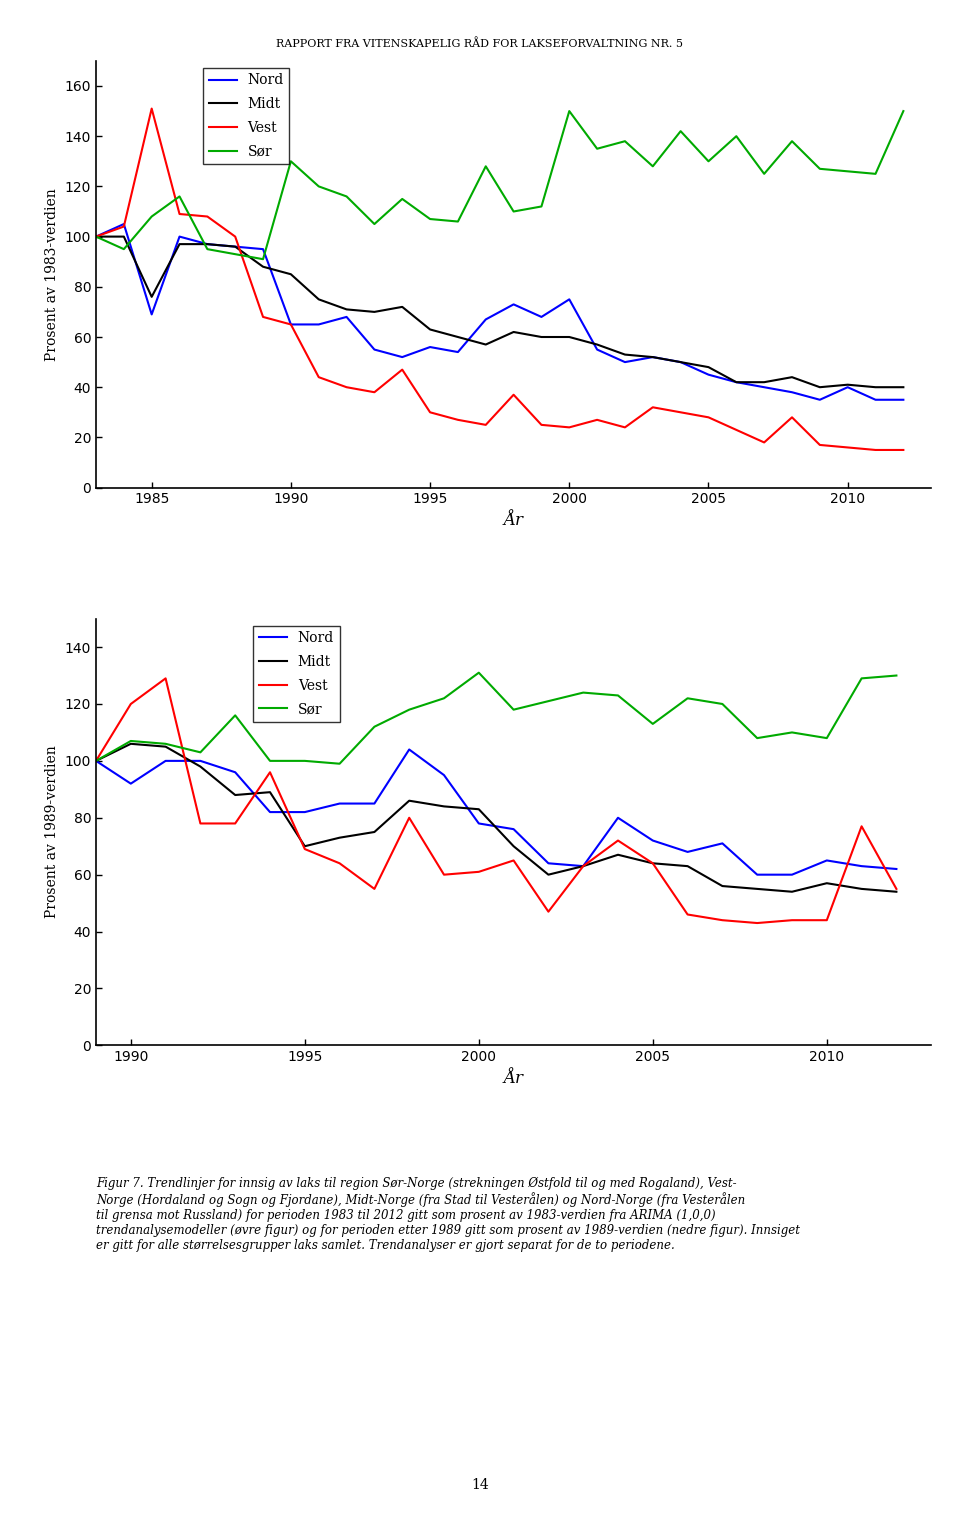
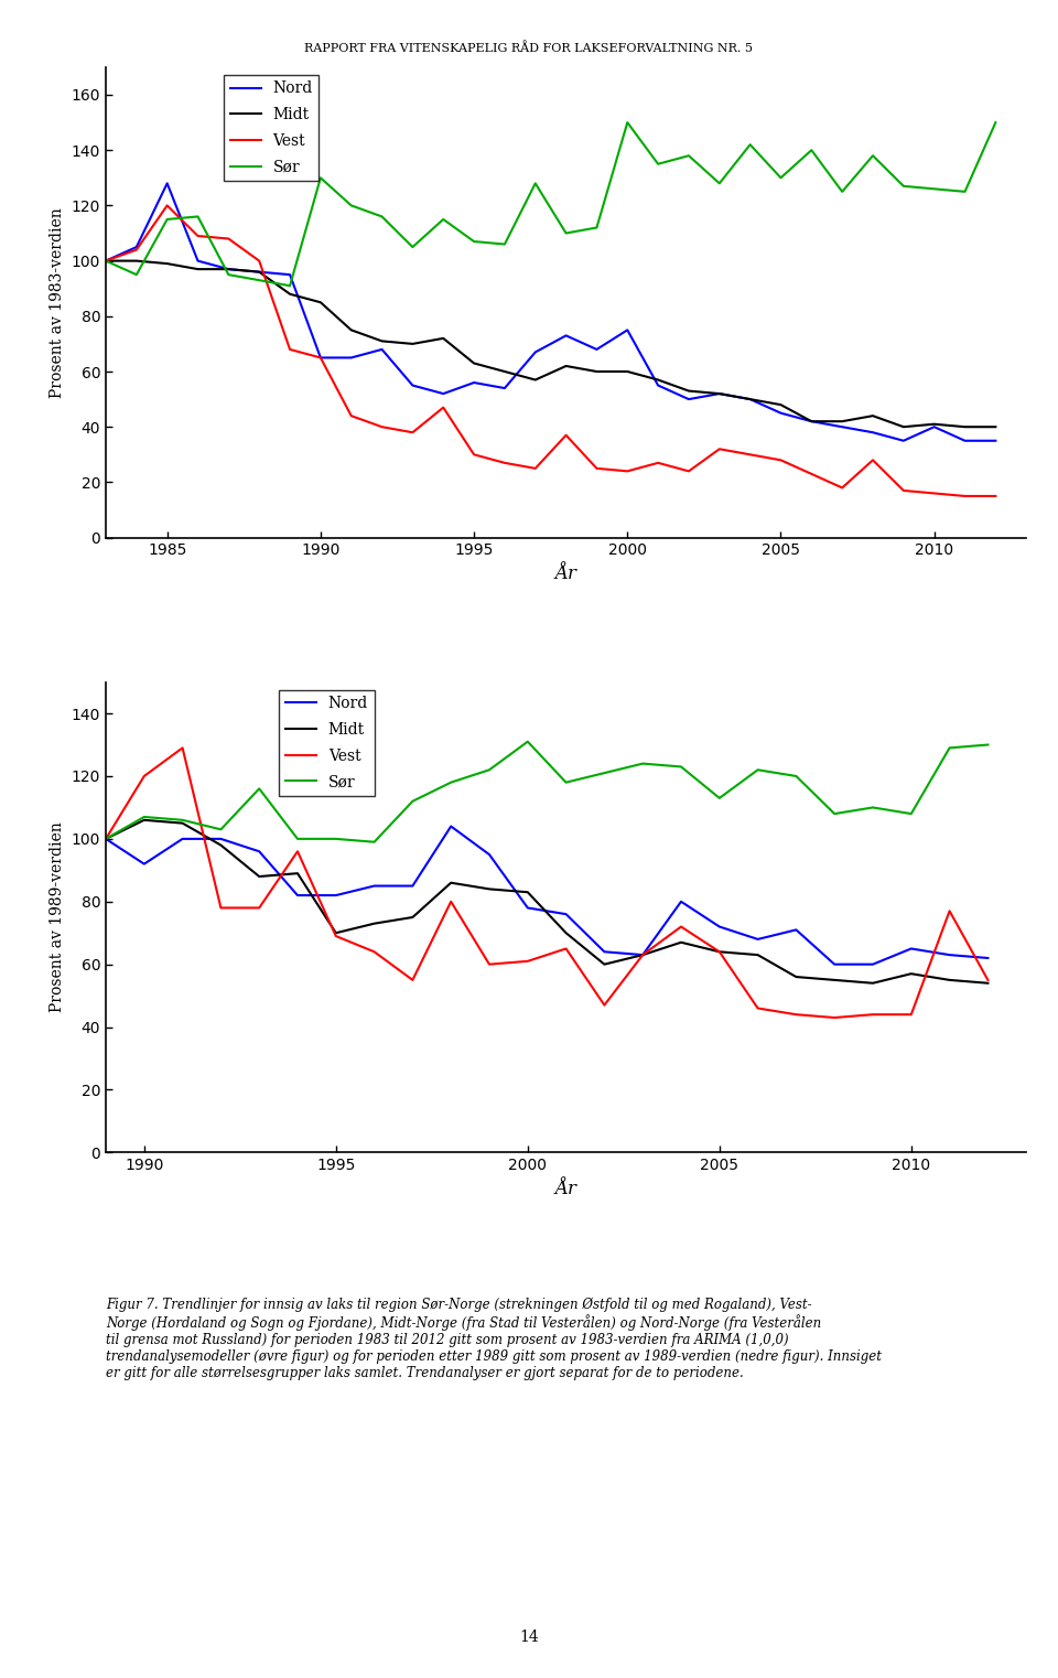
Nord/1985: 69 -> 128
Midt/1985: 76 -> 99
Vest/1985: 151 -> 120
Sør/1985: 108 -> 115
